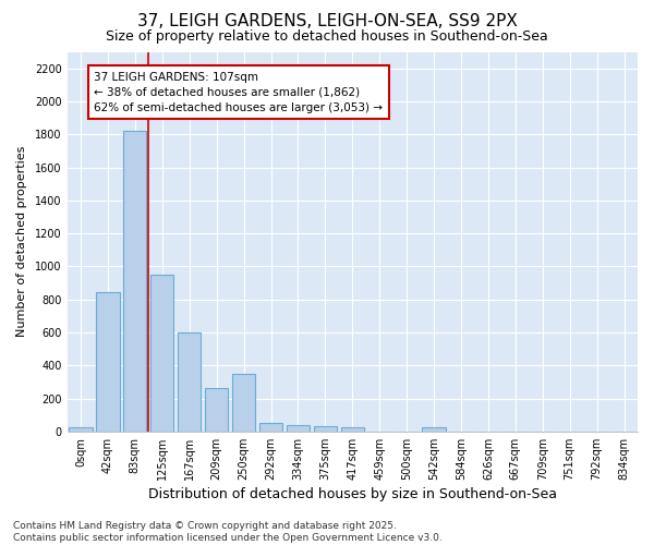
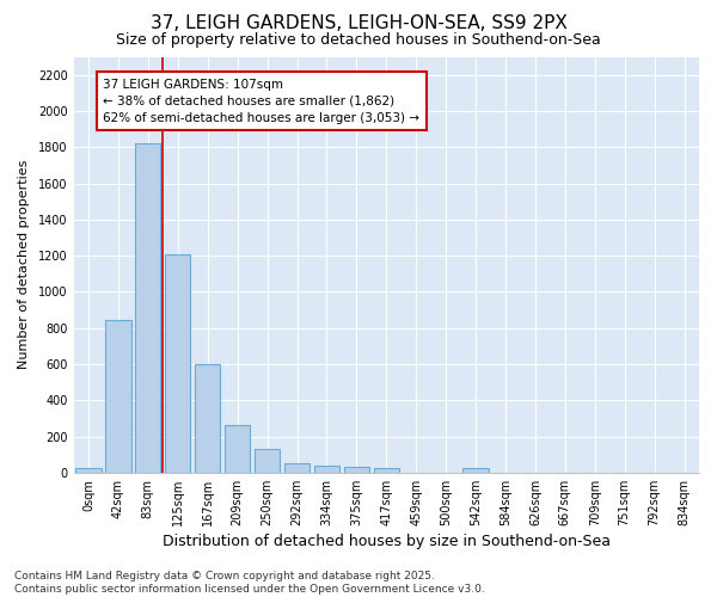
125sqm: 950 -> 1210
250sqm: 350 -> 130
